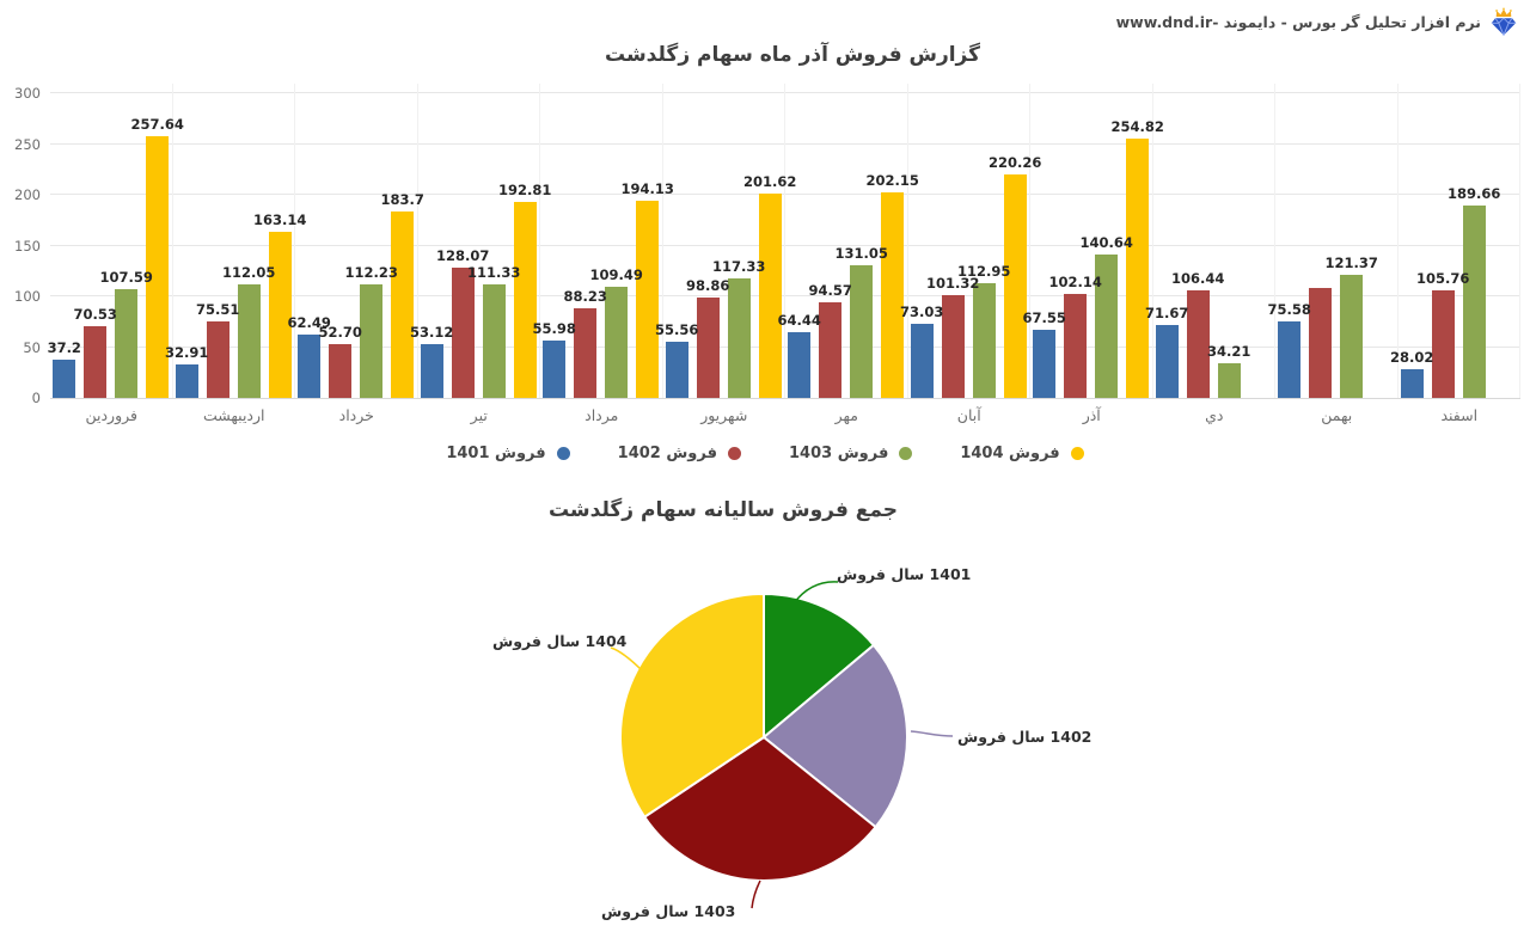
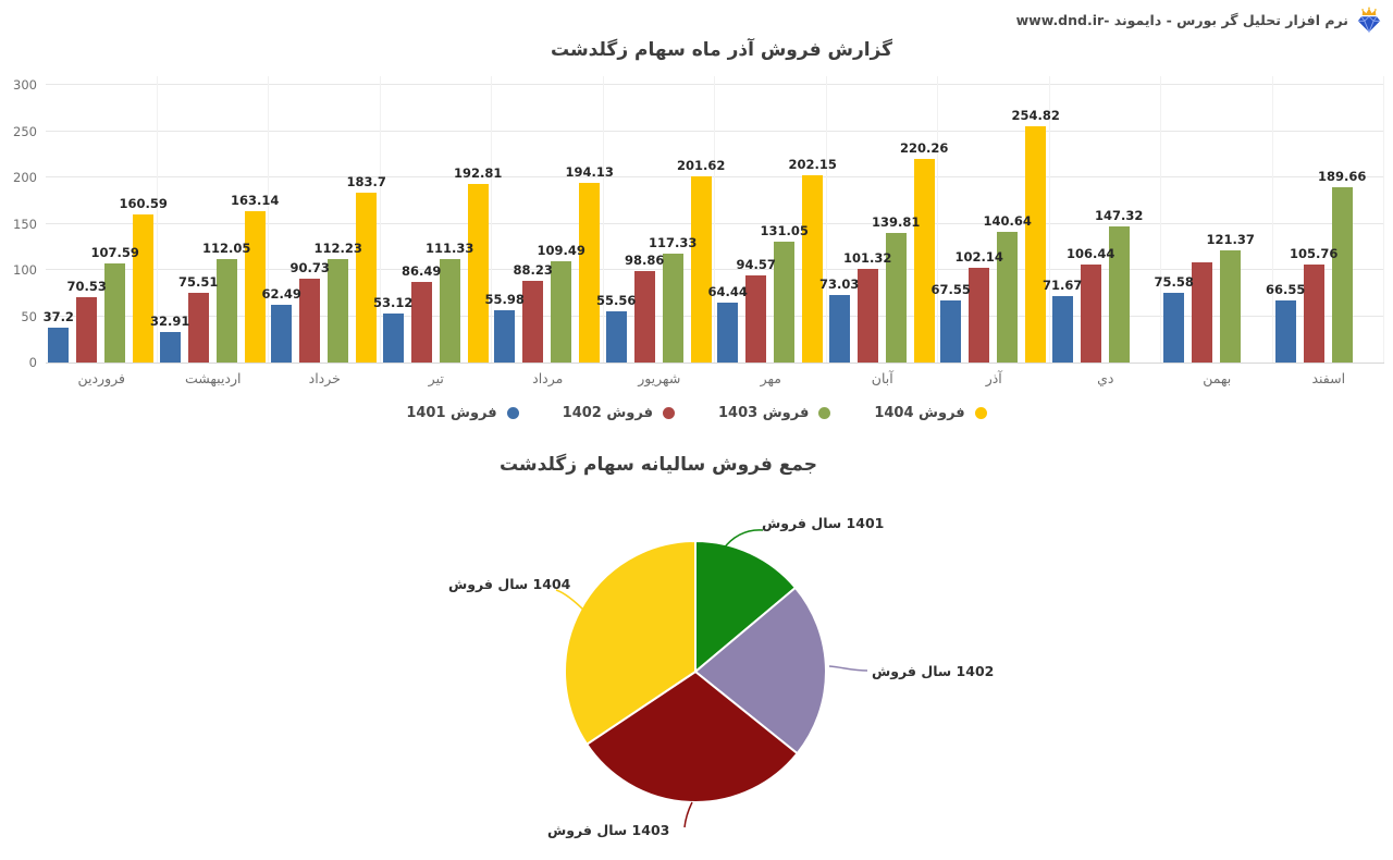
گزارش فروش آذر ماه سهام زگلدشت/فروش 1404/فروردین: 257.64 -> 160.59
گزارش فروش آذر ماه سهام زگلدشت/فروش 1402/خرداد: 52.70 -> 90.73
گزارش فروش آذر ماه سهام زگلدشت/فروش 1402/تیر: 128.07 -> 86.49
گزارش فروش آذر ماه سهام زگلدشت/فروش 1403/آبان: 112.95 -> 139.81
گزارش فروش آذر ماه سهام زگلدشت/فروش 1403/دي: 34.21 -> 147.32
گزارش فروش آذر ماه سهام زگلدشت/فروش 1401/اسفند: 28.02 -> 66.55
